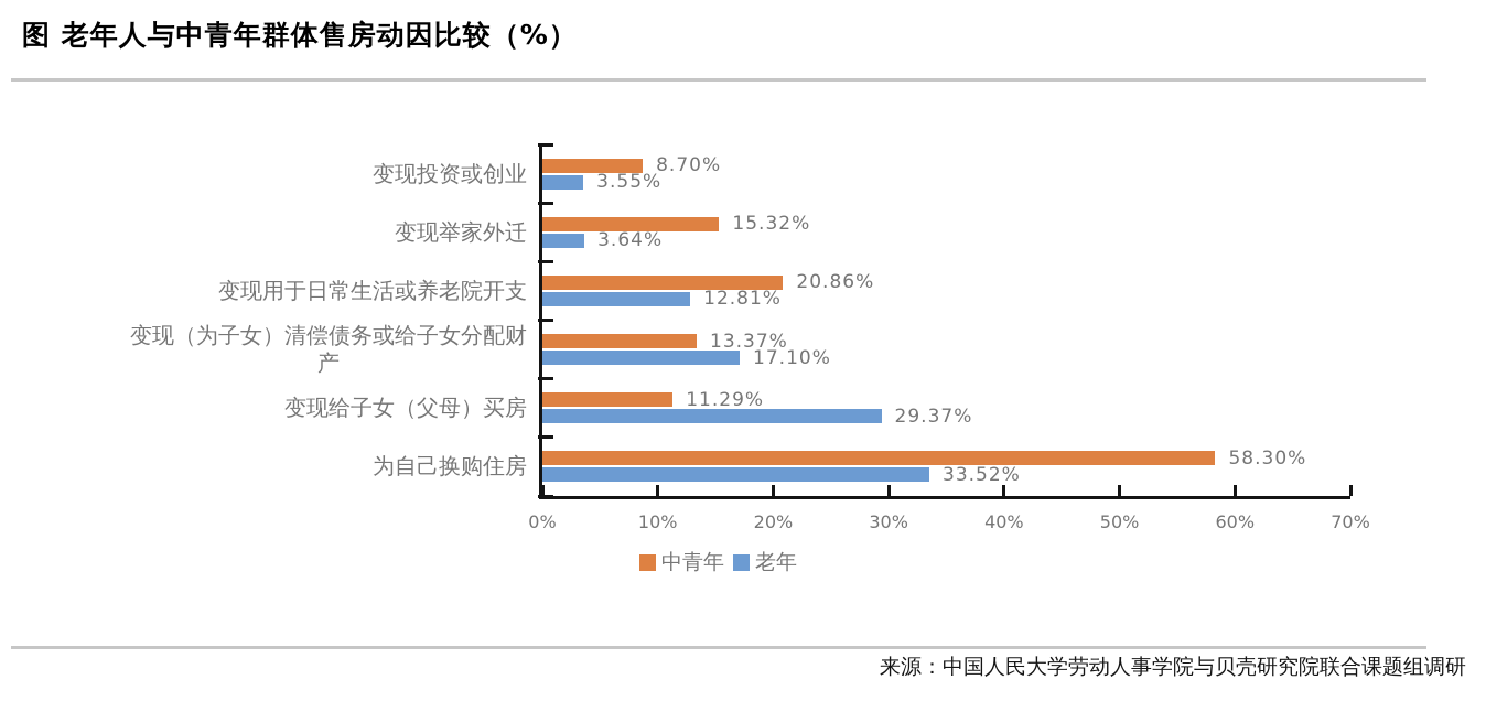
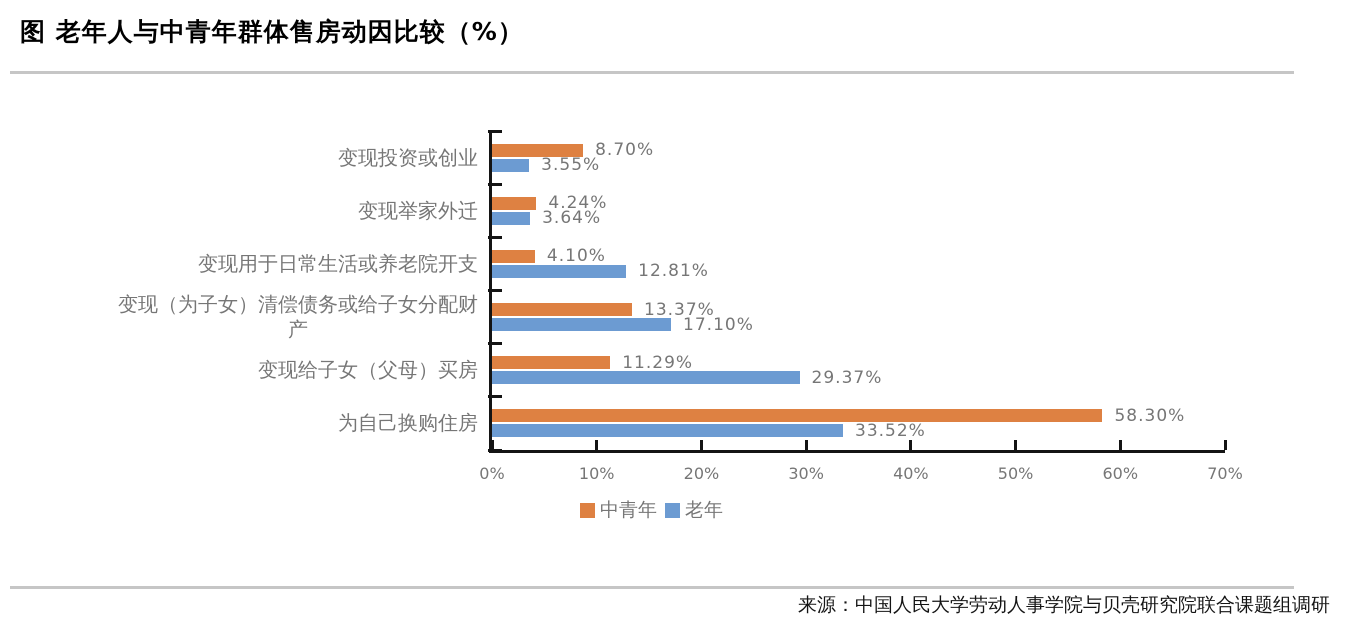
中青年/变现举家外迁: 15.32% -> 4.24%
中青年/变现用于日常生活或养老院开支: 20.86% -> 4.10%
